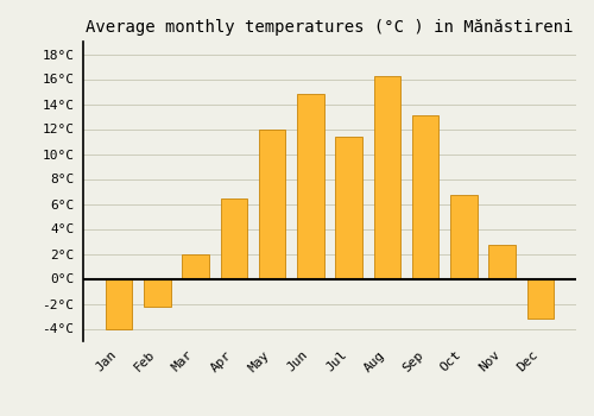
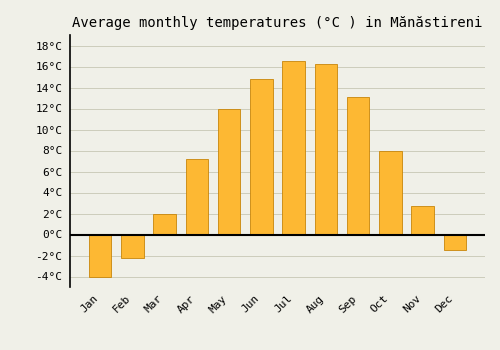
Apr: 6.4°C -> 7.2°C
Jul: 11.4°C -> 16.5°C
Oct: 6.7°C -> 8.0°C
Dec: -3.2°C -> -1.5°C
